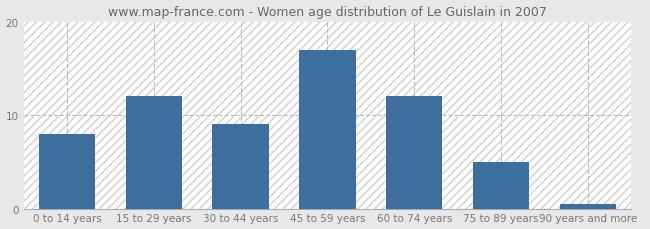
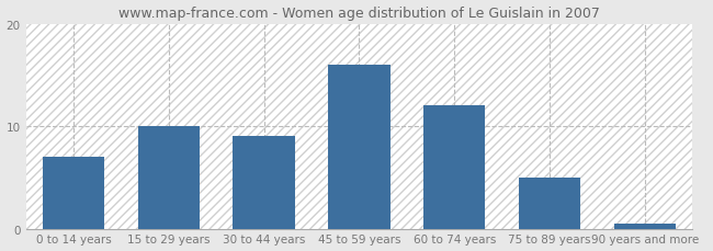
0 to 14 years: 8.0 -> 7.0
15 to 29 years: 12.0 -> 10.0
45 to 59 years: 17.0 -> 16.0
